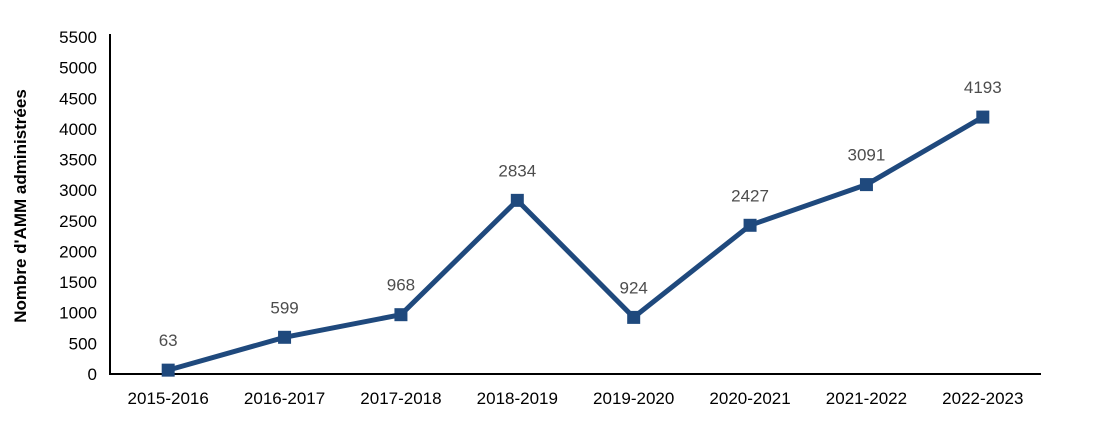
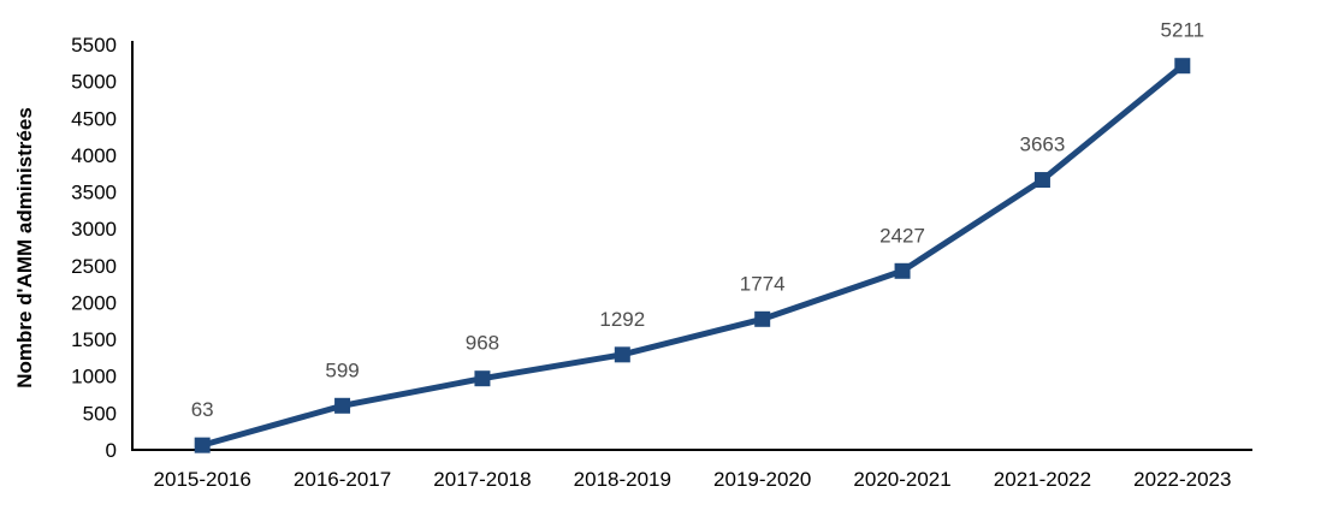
2018-2019: 2834 -> 1292
2019-2020: 924 -> 1774
2021-2022: 3091 -> 3663
2022-2023: 4193 -> 5211
